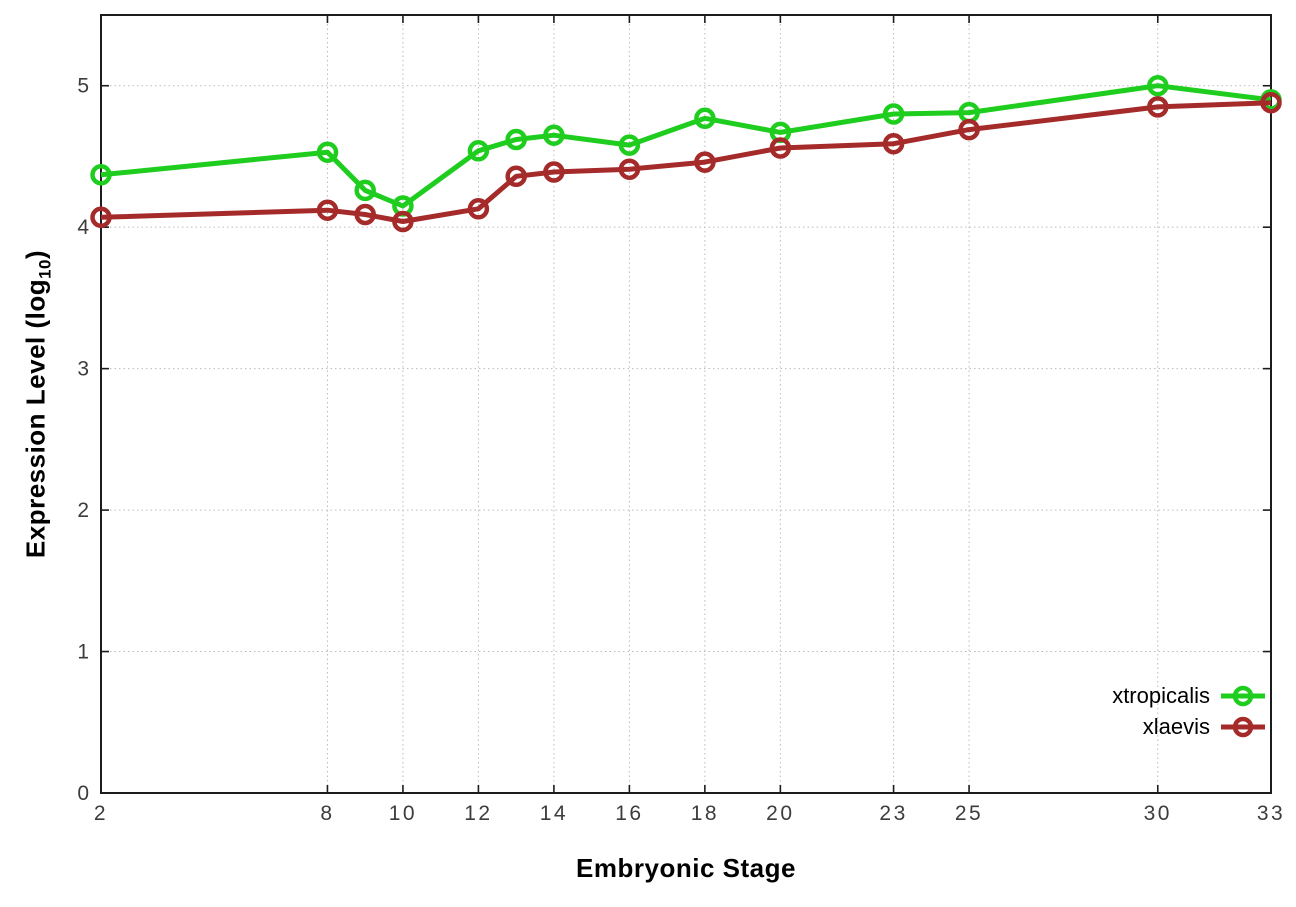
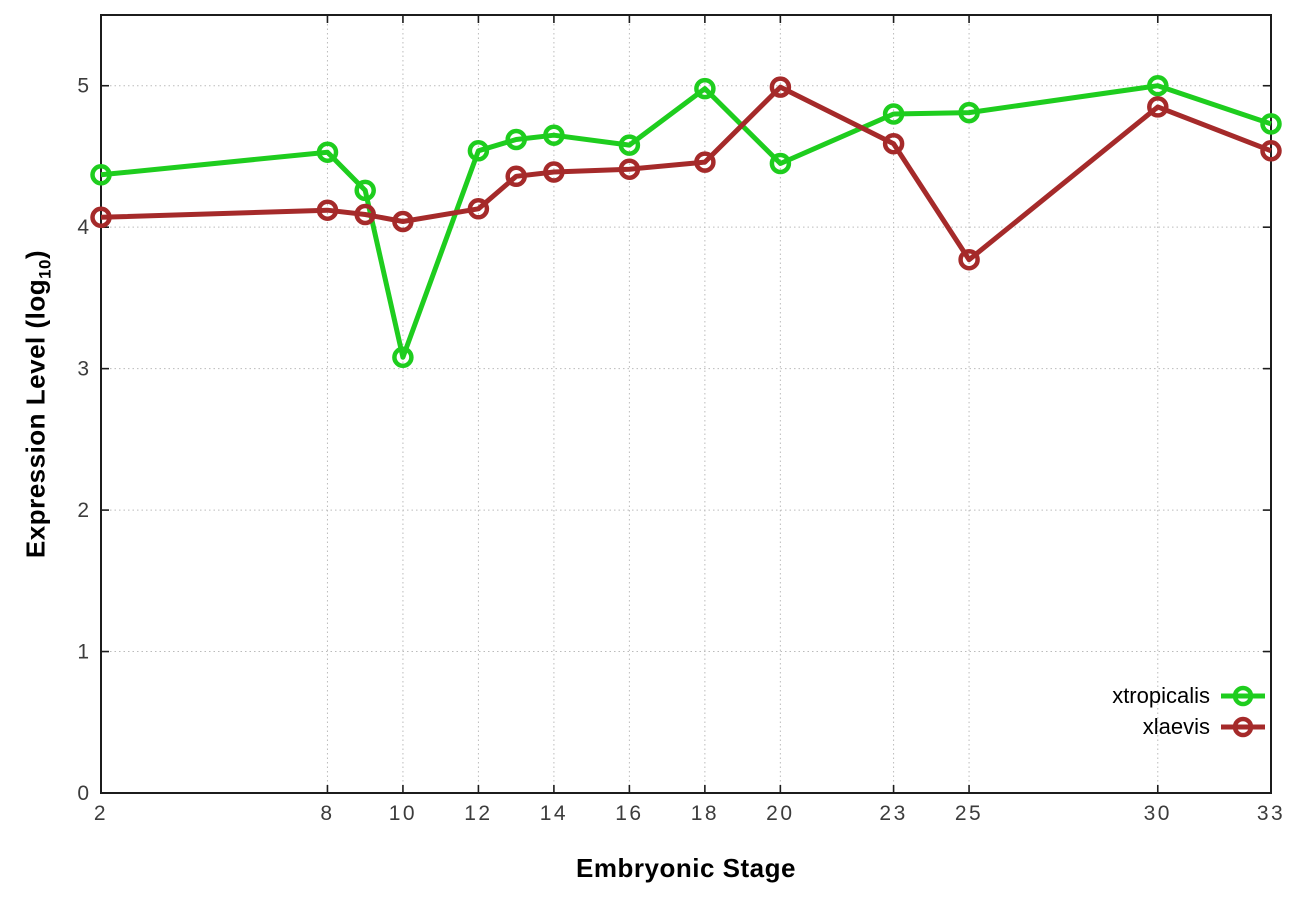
xtropicalis/10: 4.15 -> 3.08
xtropicalis/18: 4.77 -> 4.98
xtropicalis/20: 4.67 -> 4.45
xlaevis/20: 4.56 -> 4.99
xlaevis/25: 4.69 -> 3.77
xtropicalis/33: 4.90 -> 4.73
xlaevis/33: 4.88 -> 4.54
